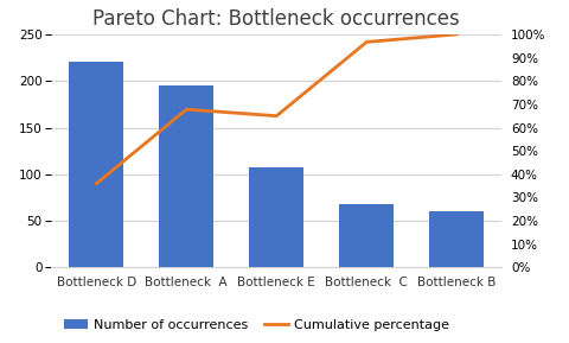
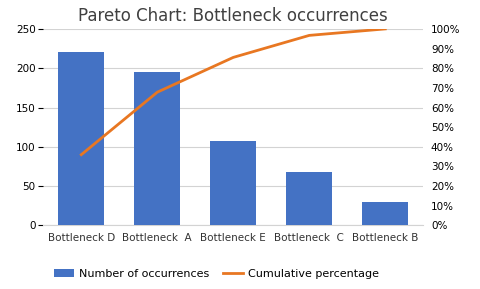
Cumulative percentage/Bottleneck E: 65% -> 86%
Number of occurrences/Bottleneck B: 60 -> 30
